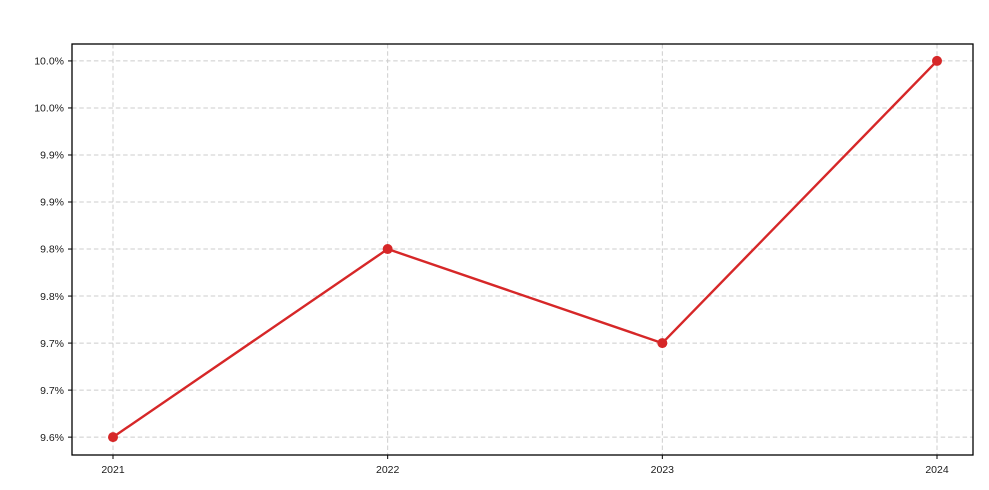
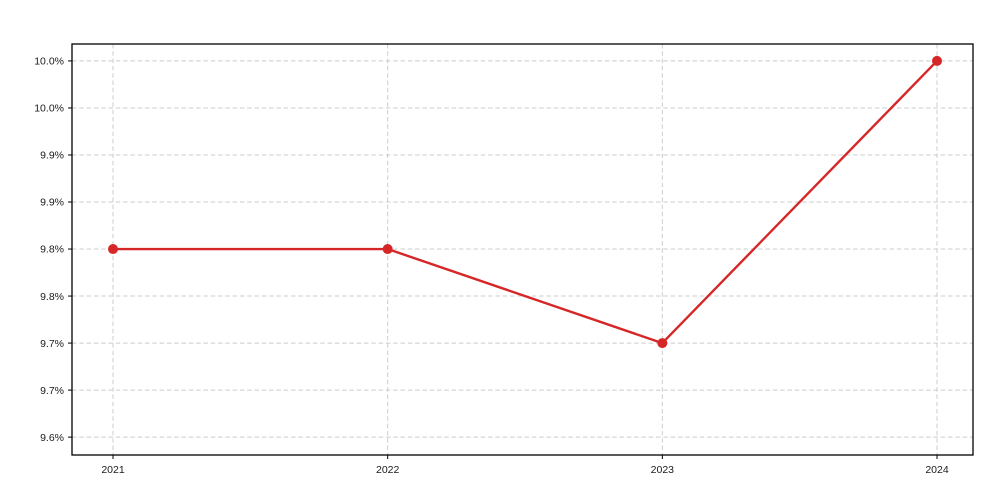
2021: 9.6% -> 9.8%
